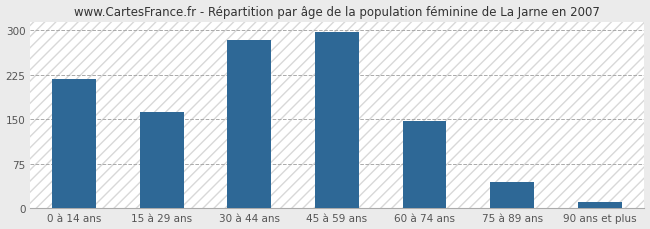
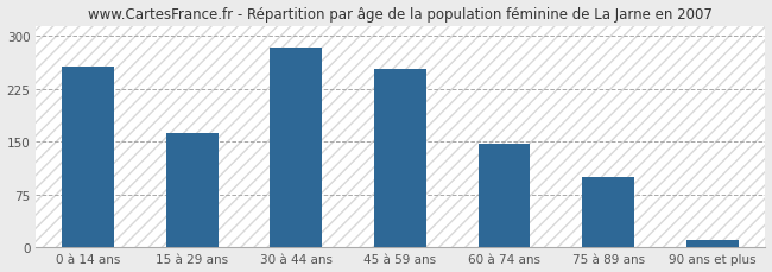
0 à 14 ans: 218 -> 256
45 à 59 ans: 297 -> 254
75 à 89 ans: 43 -> 100
